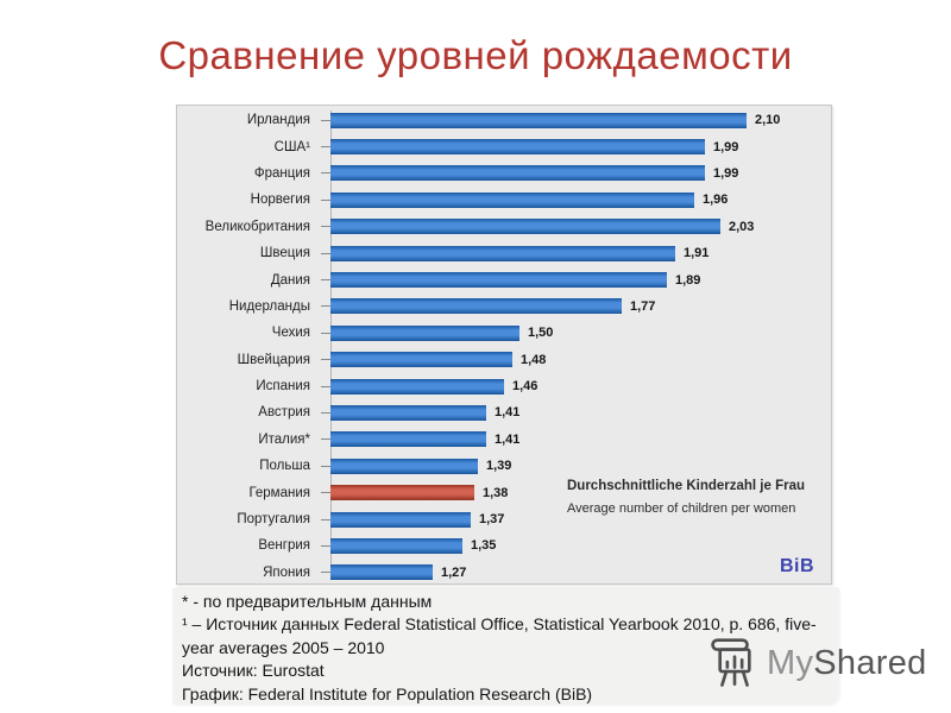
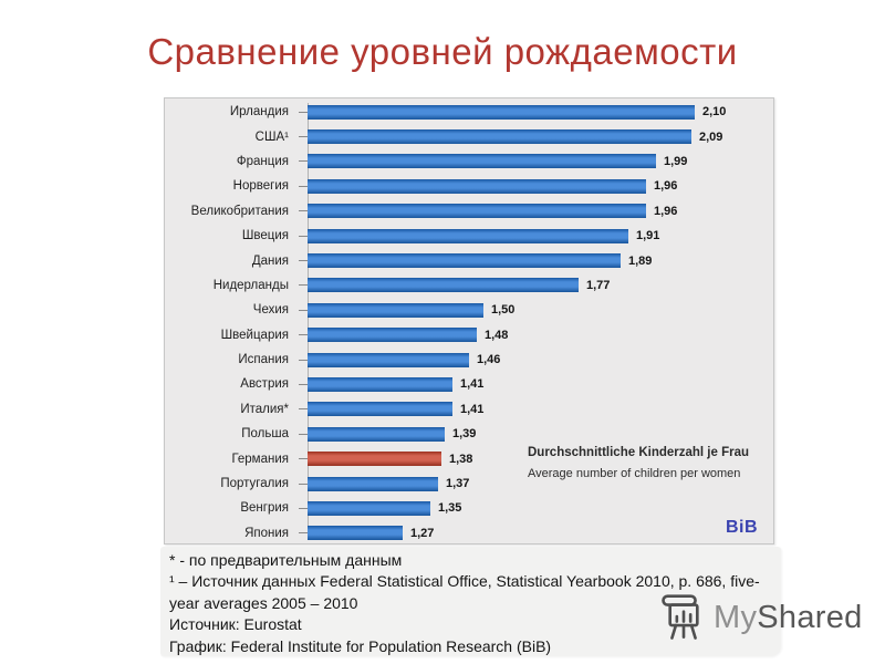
США¹: 1,99 -> 2,09
Великобритания: 2,03 -> 1,96
